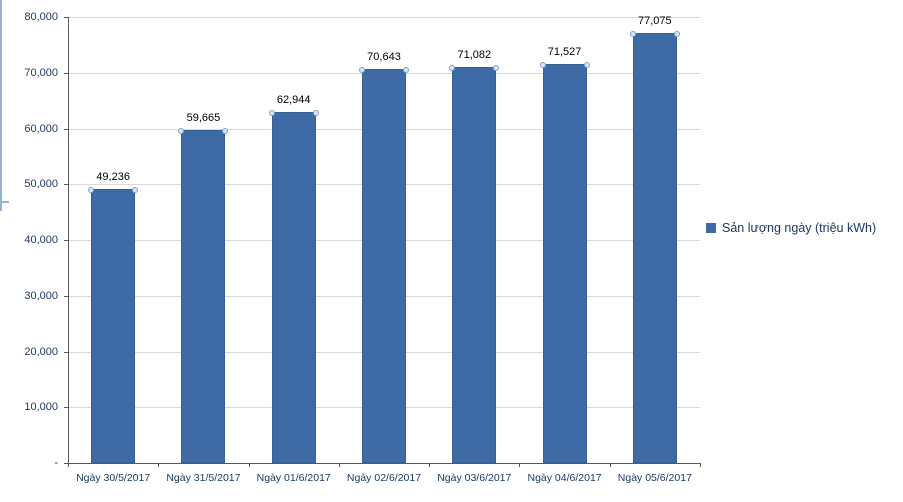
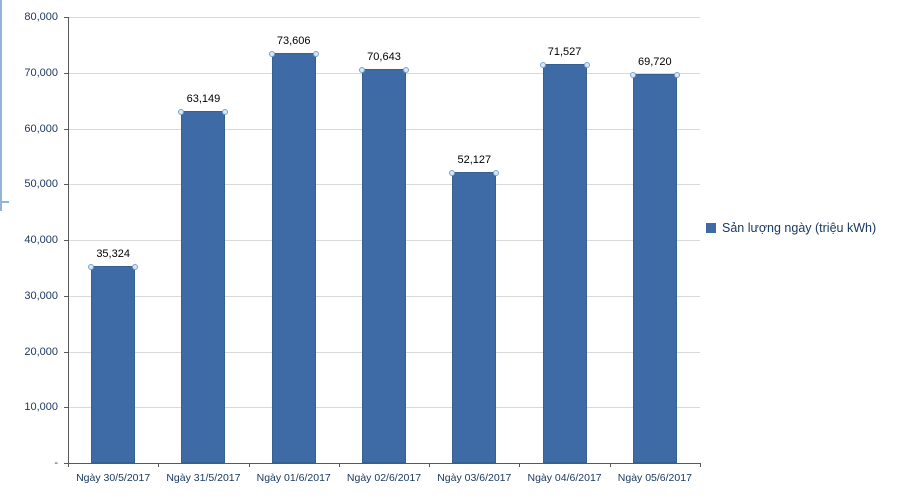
Ngày 30/5/2017: 49,236 -> 35,324
Ngày 31/5/2017: 59,665 -> 63,149
Ngày 01/6/2017: 62,944 -> 73,606
Ngày 03/6/2017: 71,082 -> 52,127
Ngày 05/6/2017: 77,075 -> 69,720
